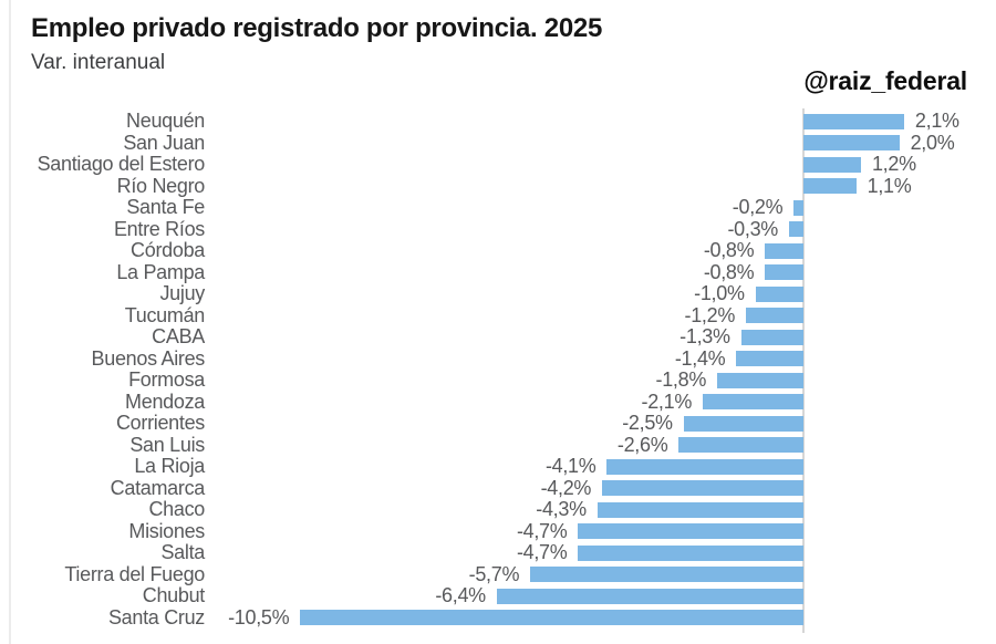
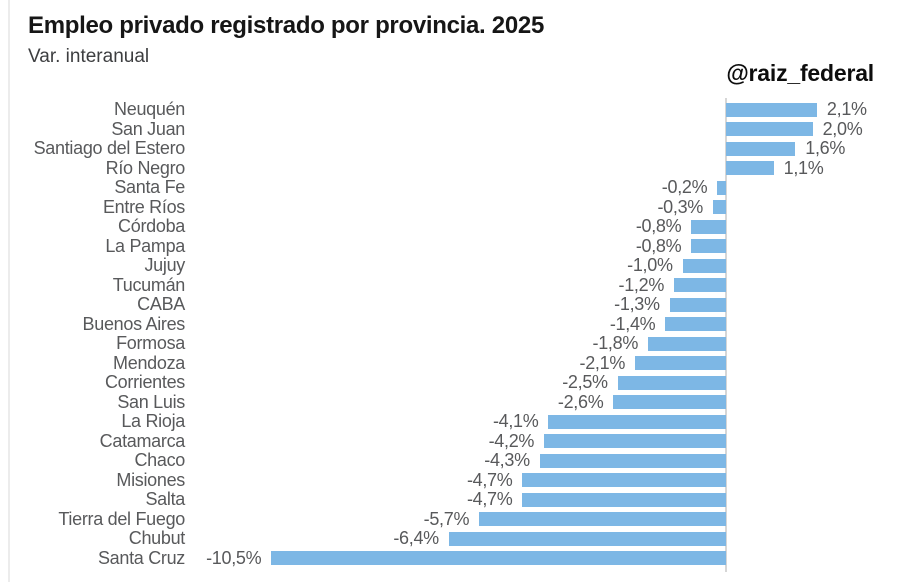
Santiago del Estero: 1,2% -> 1,6%
